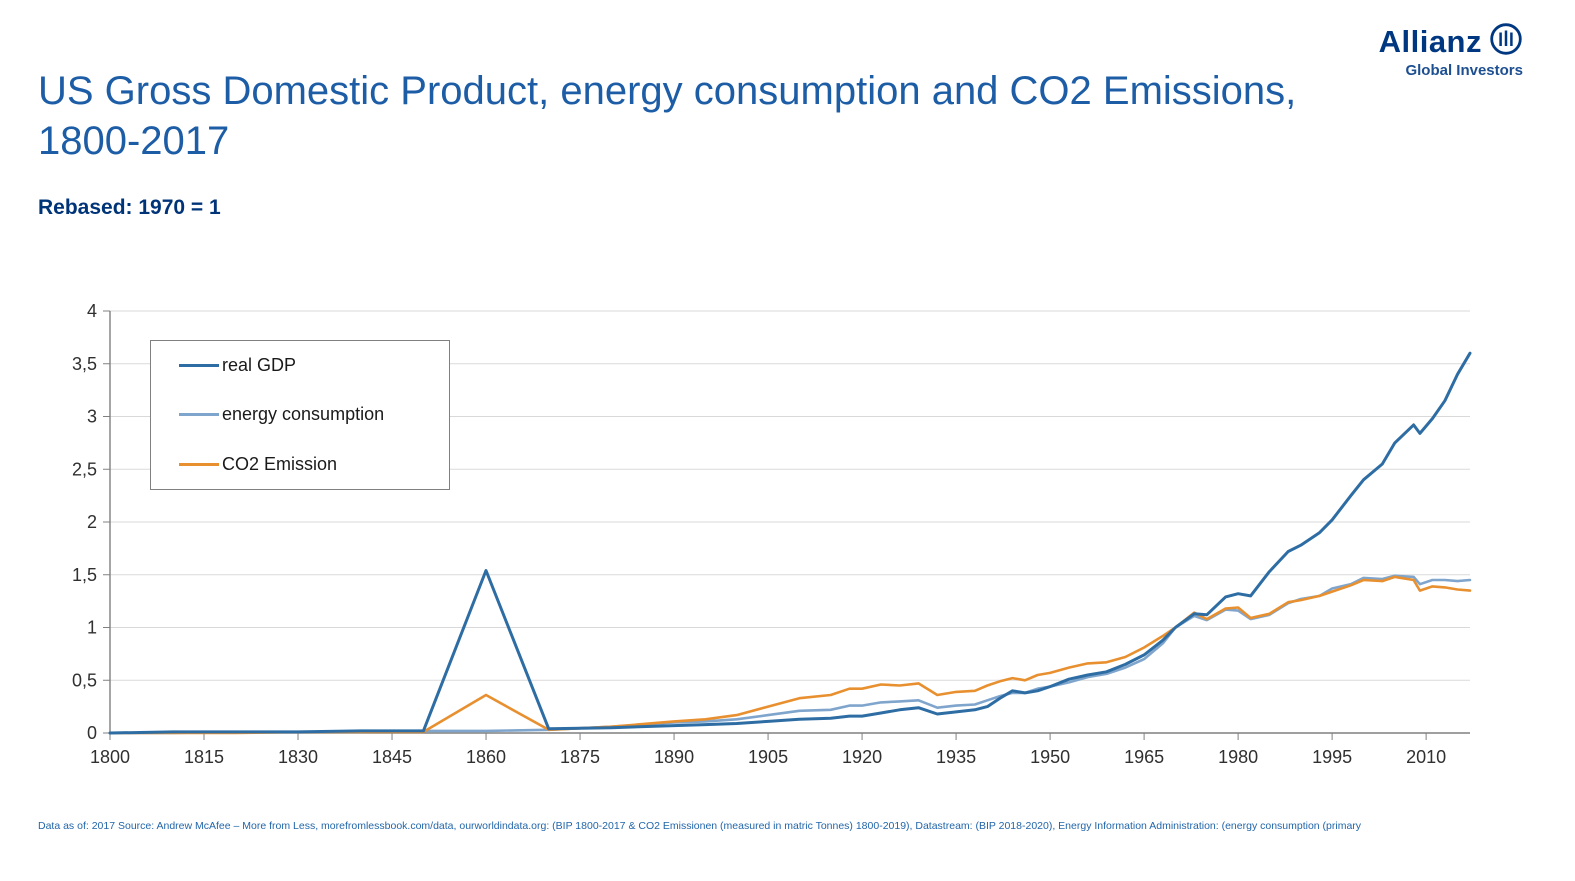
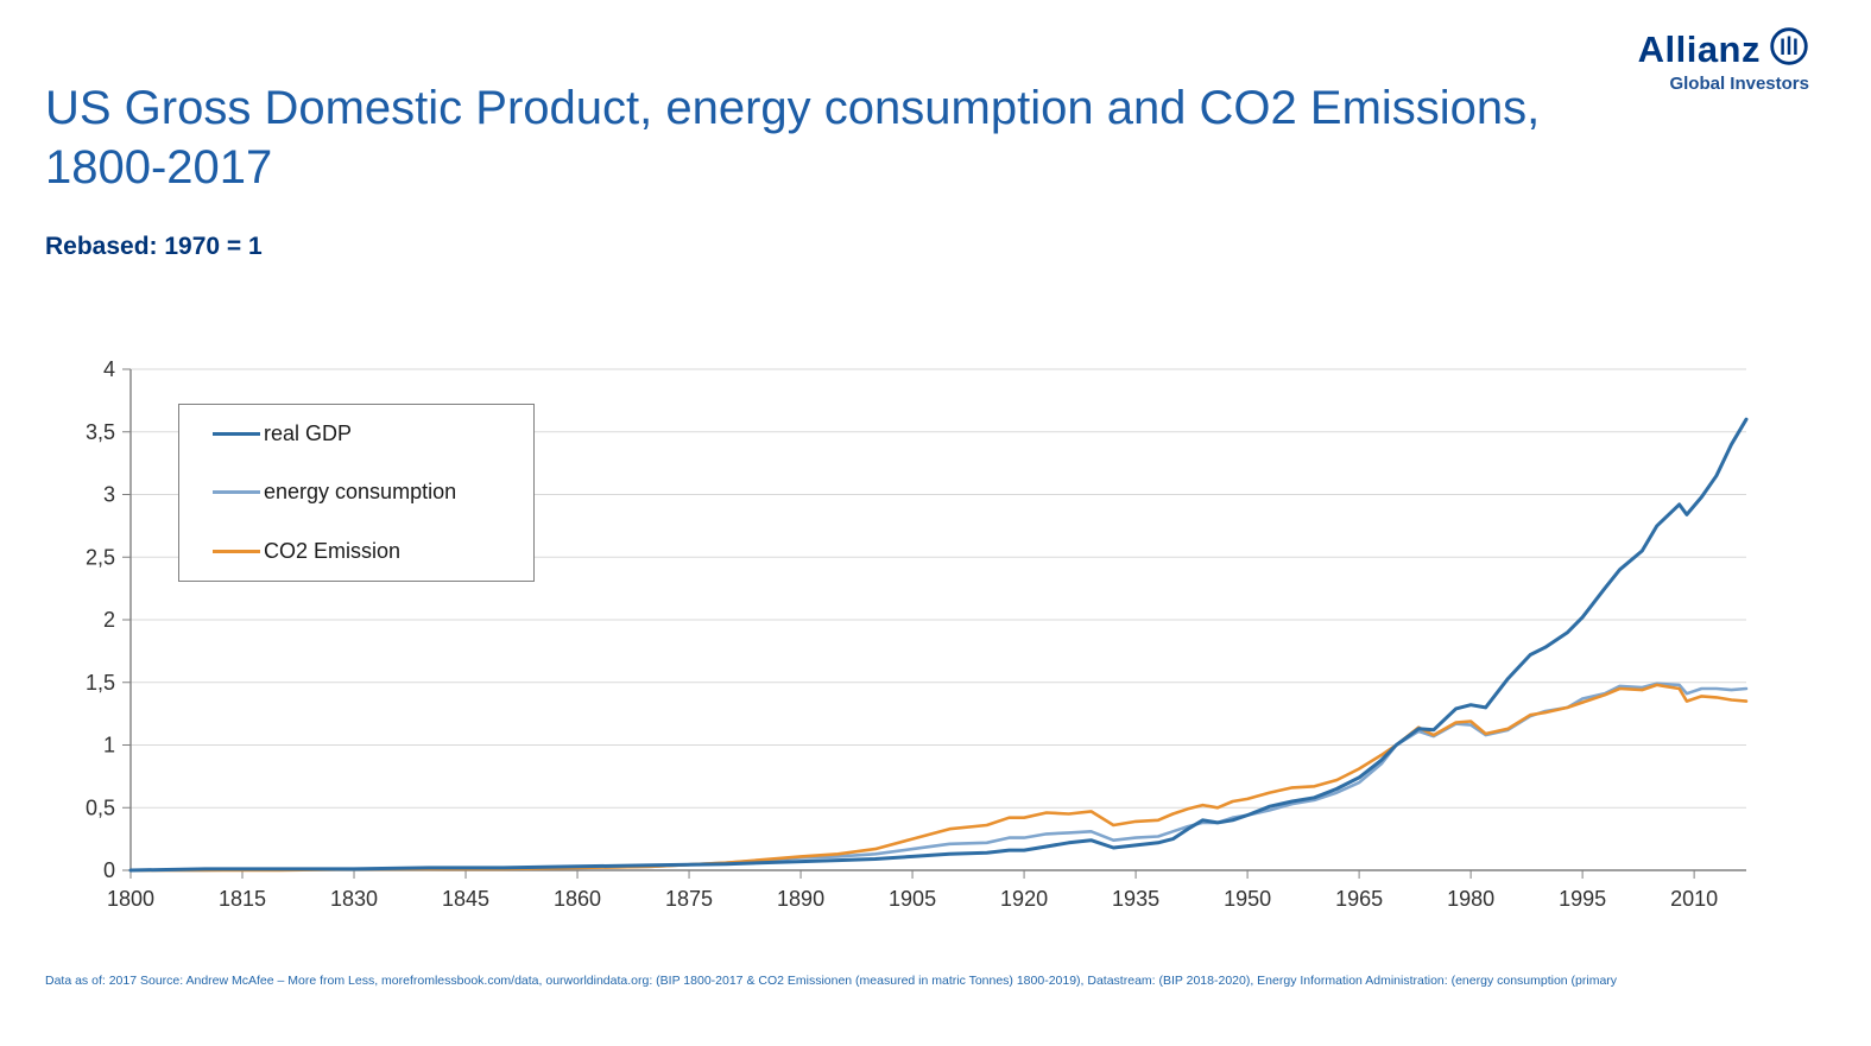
real GDP/1860: 1.54 -> 0.03
CO2 Emission/1860: 0.36 -> 0.02
